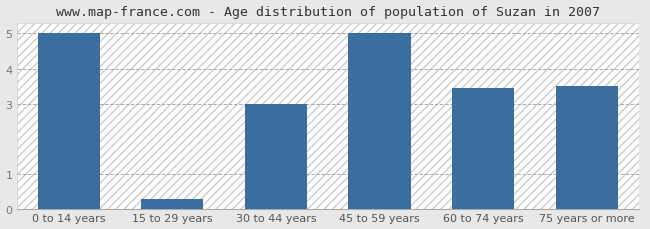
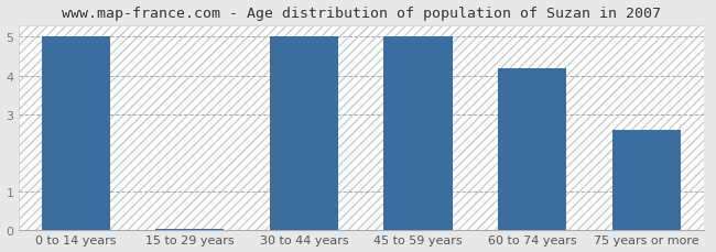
15 to 29 years: 0.30 -> 0.05
30 to 44 years: 3.00 -> 5.00
60 to 74 years: 3.45 -> 4.20
75 years or more: 3.50 -> 2.60
